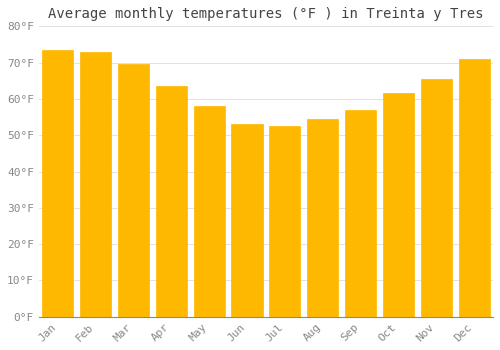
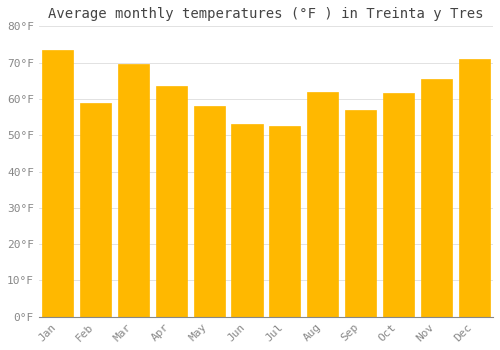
Feb: 73.0°F -> 59.0°F
Aug: 54.5°F -> 62.0°F
